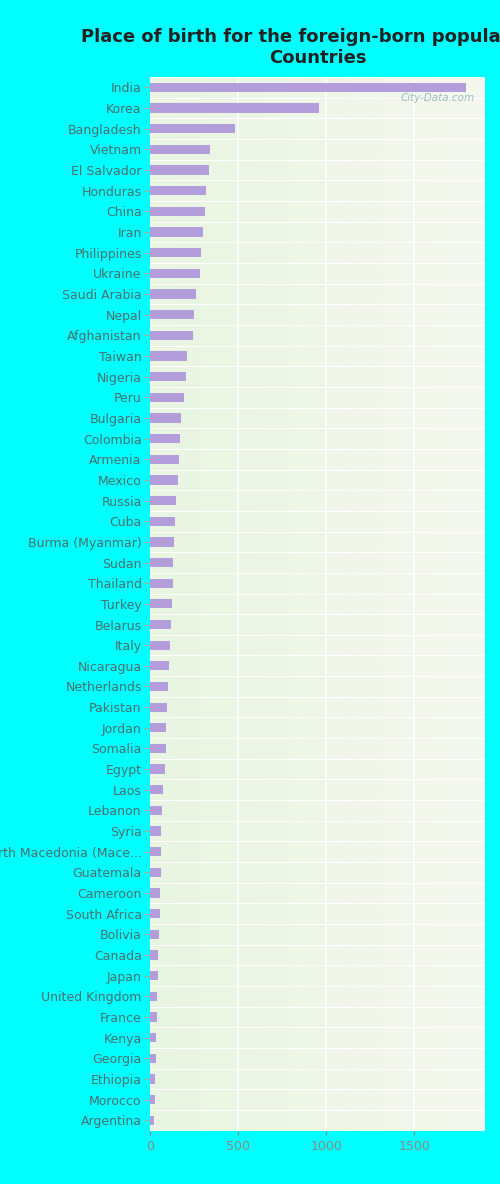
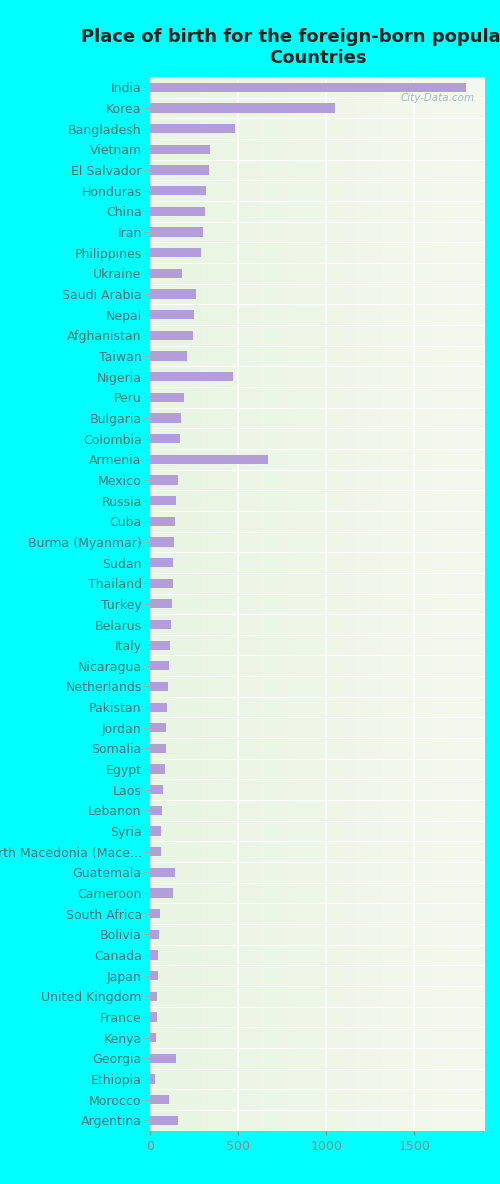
Korea: 960 -> 1050
Ukraine: 280 -> 180
Nigeria: 200 -> 470
Armenia: 170 -> 670
Guatemala: 60 -> 140
Cameroon: 60 -> 130
Georgia: 30 -> 150
Morocco: 30 -> 110
Argentina: 20 -> 160
